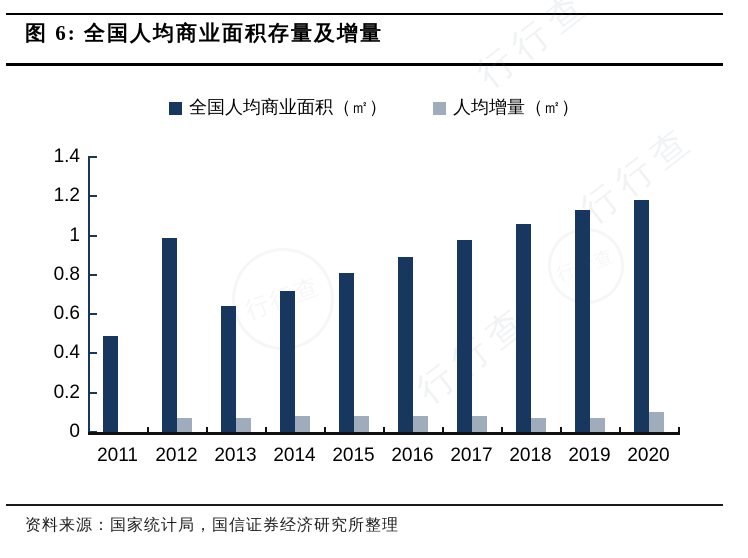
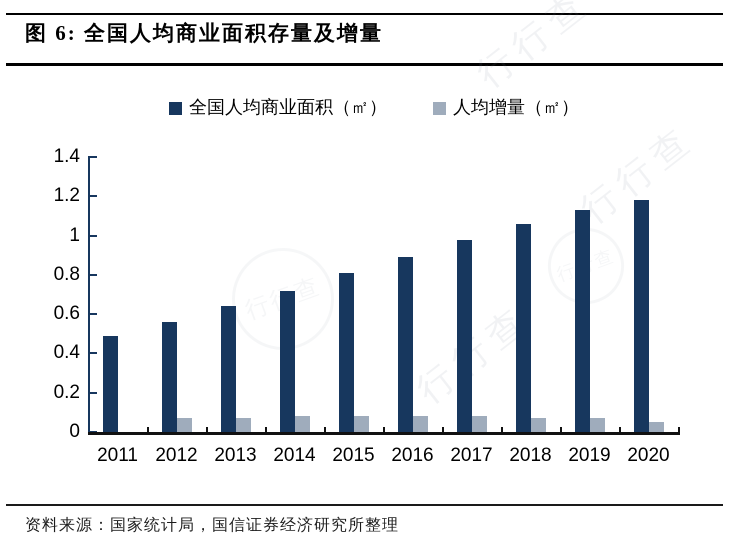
全国人均商业面积（㎡）/2012: 0.99 -> 0.56
人均增量（㎡）/2020: 0.10 -> 0.05
